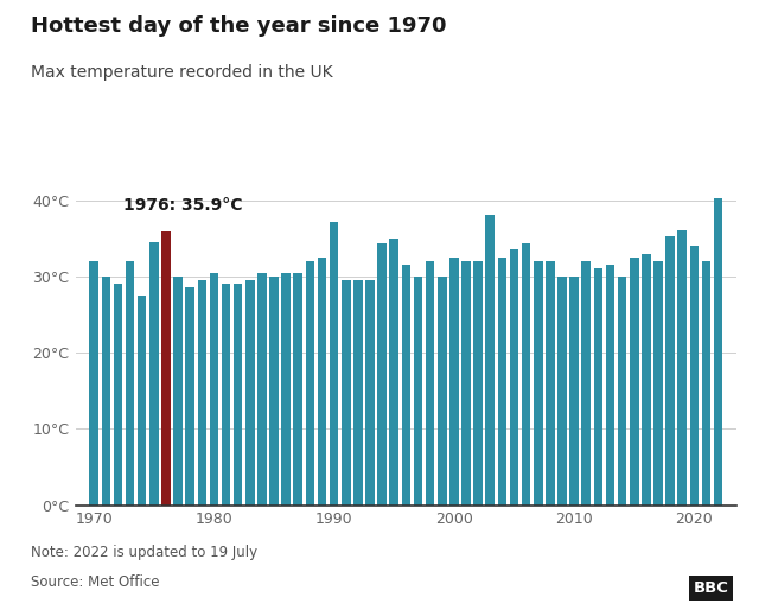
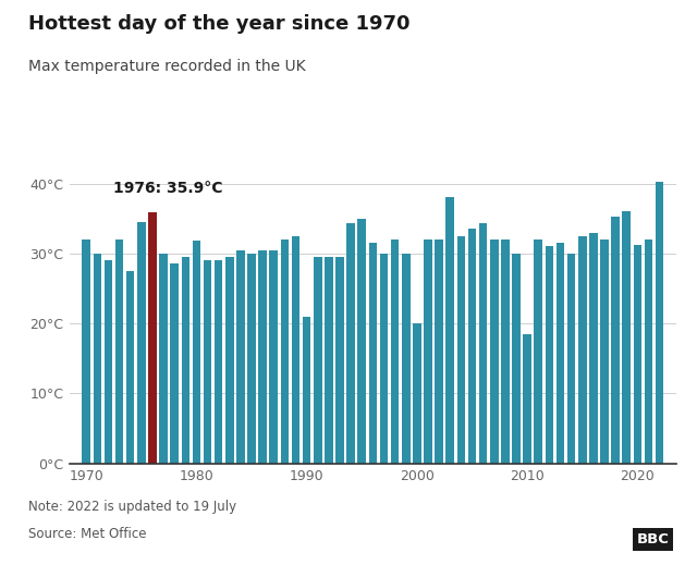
1980: 30.5°C -> 31.8°C
1990: 37.1°C -> 21.0°C
2000: 32.5°C -> 20.0°C
2010: 30.0°C -> 18.4°C
2020: 34.0°C -> 31.2°C
